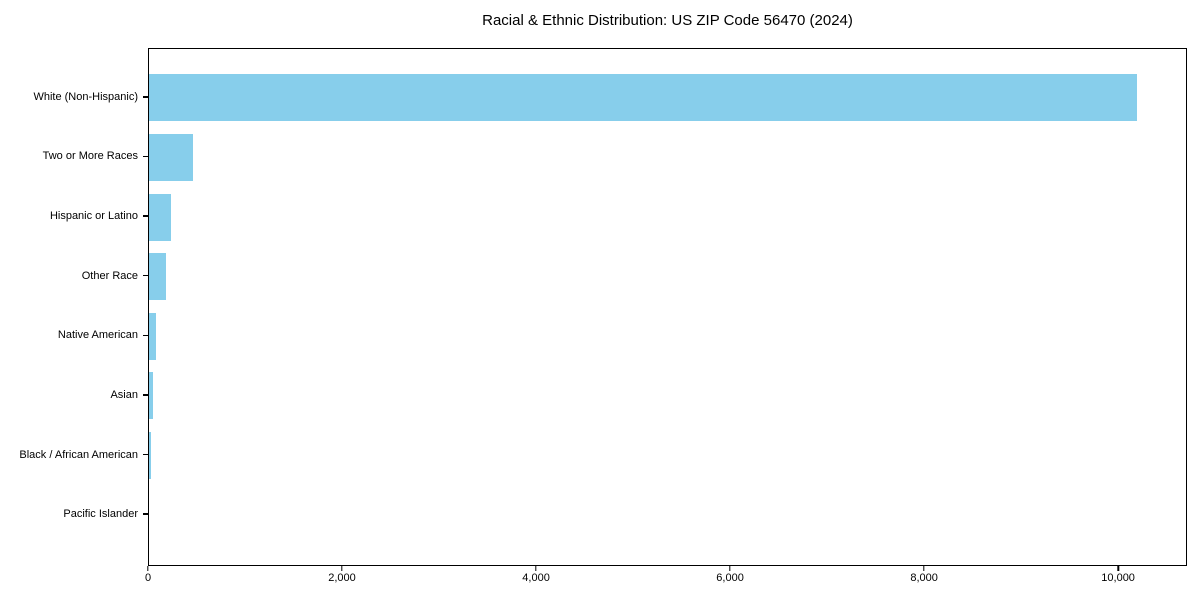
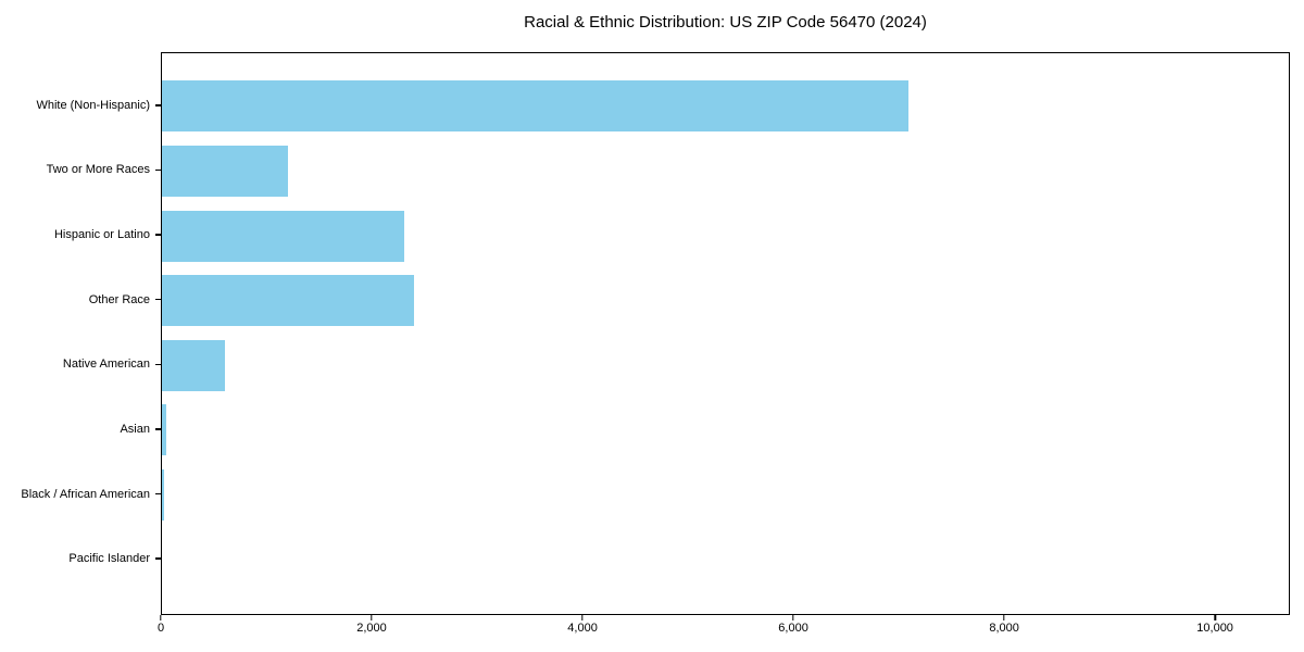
White (Non-Hispanic): 10200 -> 7100
Two or More Races: 400 -> 1200
Hispanic or Latino: 200 -> 2300
Other Race: 200 -> 2400
Native American: 100 -> 600
